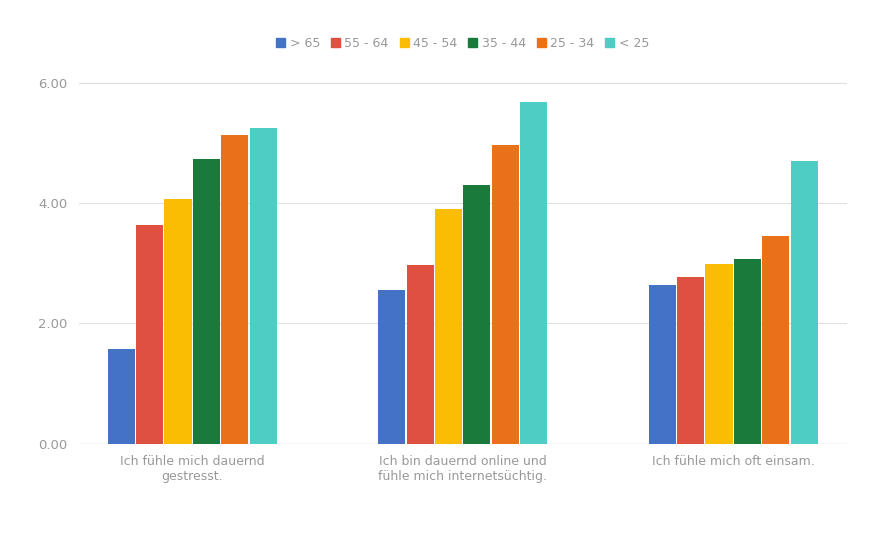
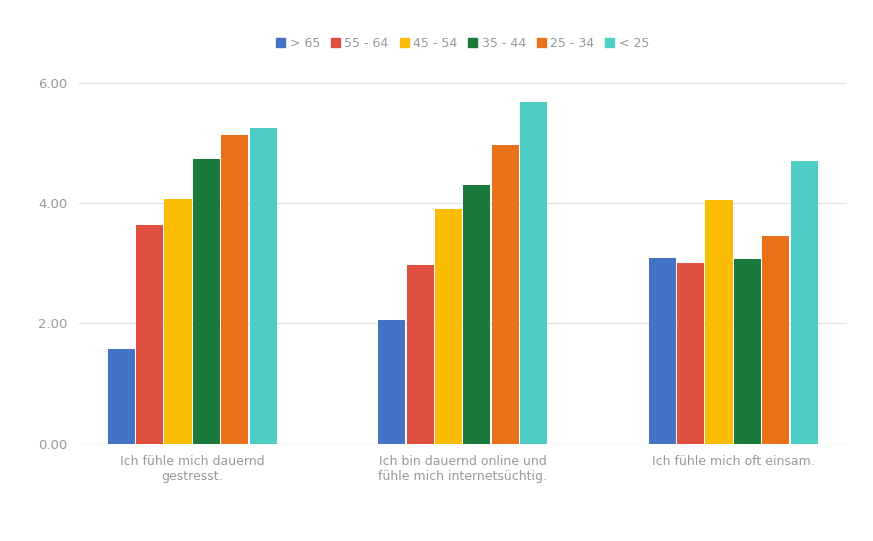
> 65/Ich bin dauernd online und fühle mich internetsüchtig.: 2.55 -> 2.06
> 65/Ich fühle mich oft einsam.: 2.64 -> 3.08
55 - 64/Ich fühle mich oft einsam.: 2.77 -> 3.00
45 - 54/Ich fühle mich oft einsam.: 2.98 -> 4.06
